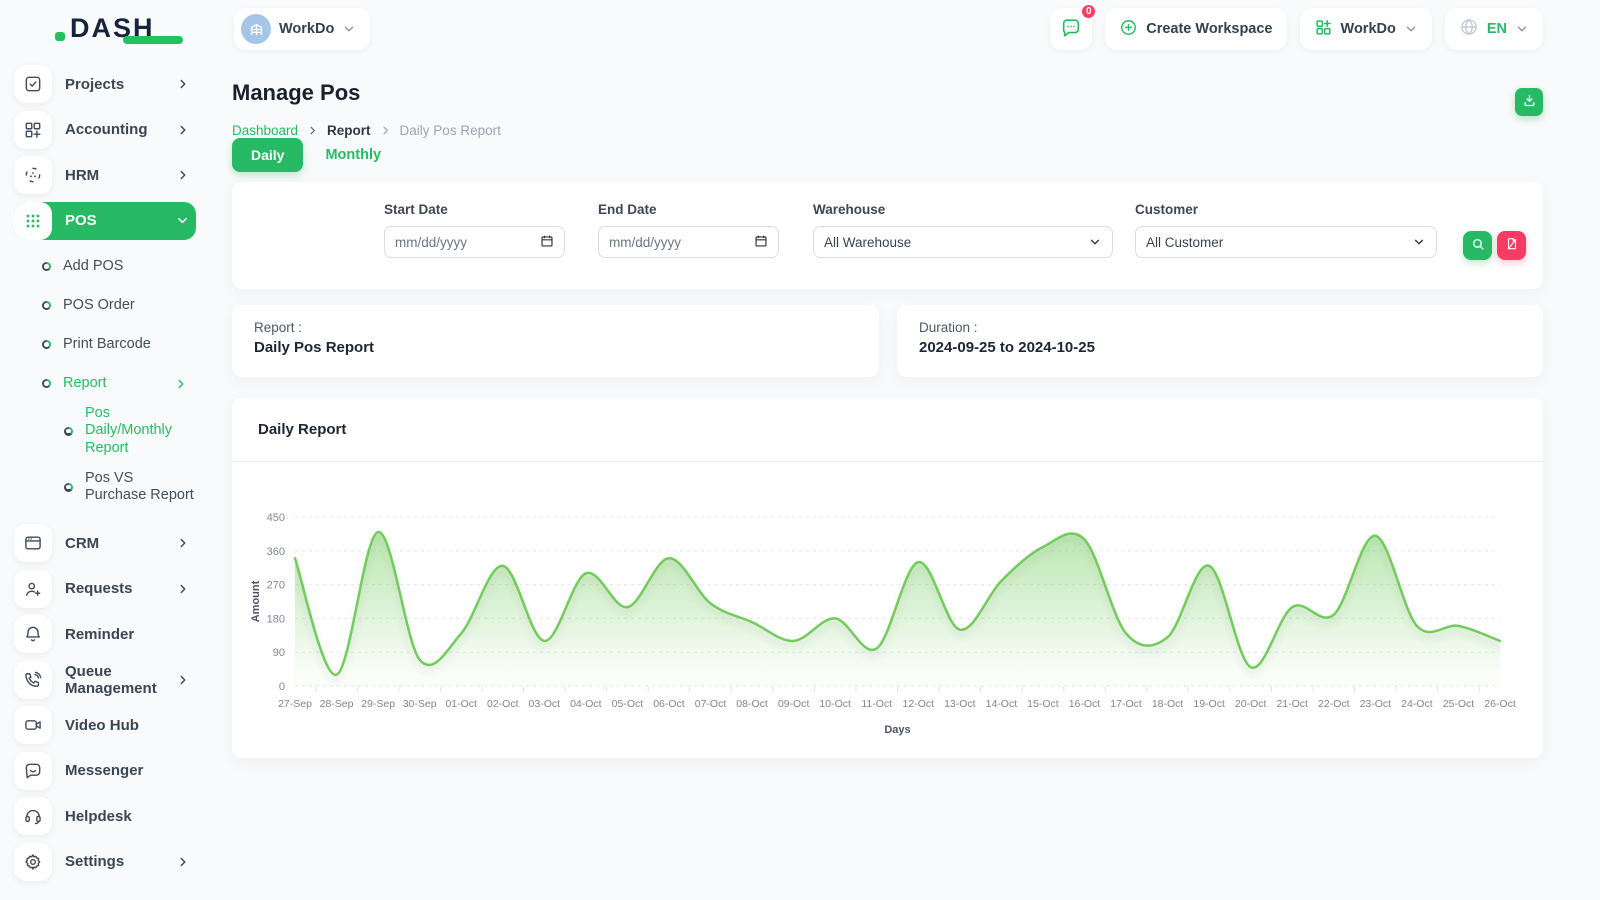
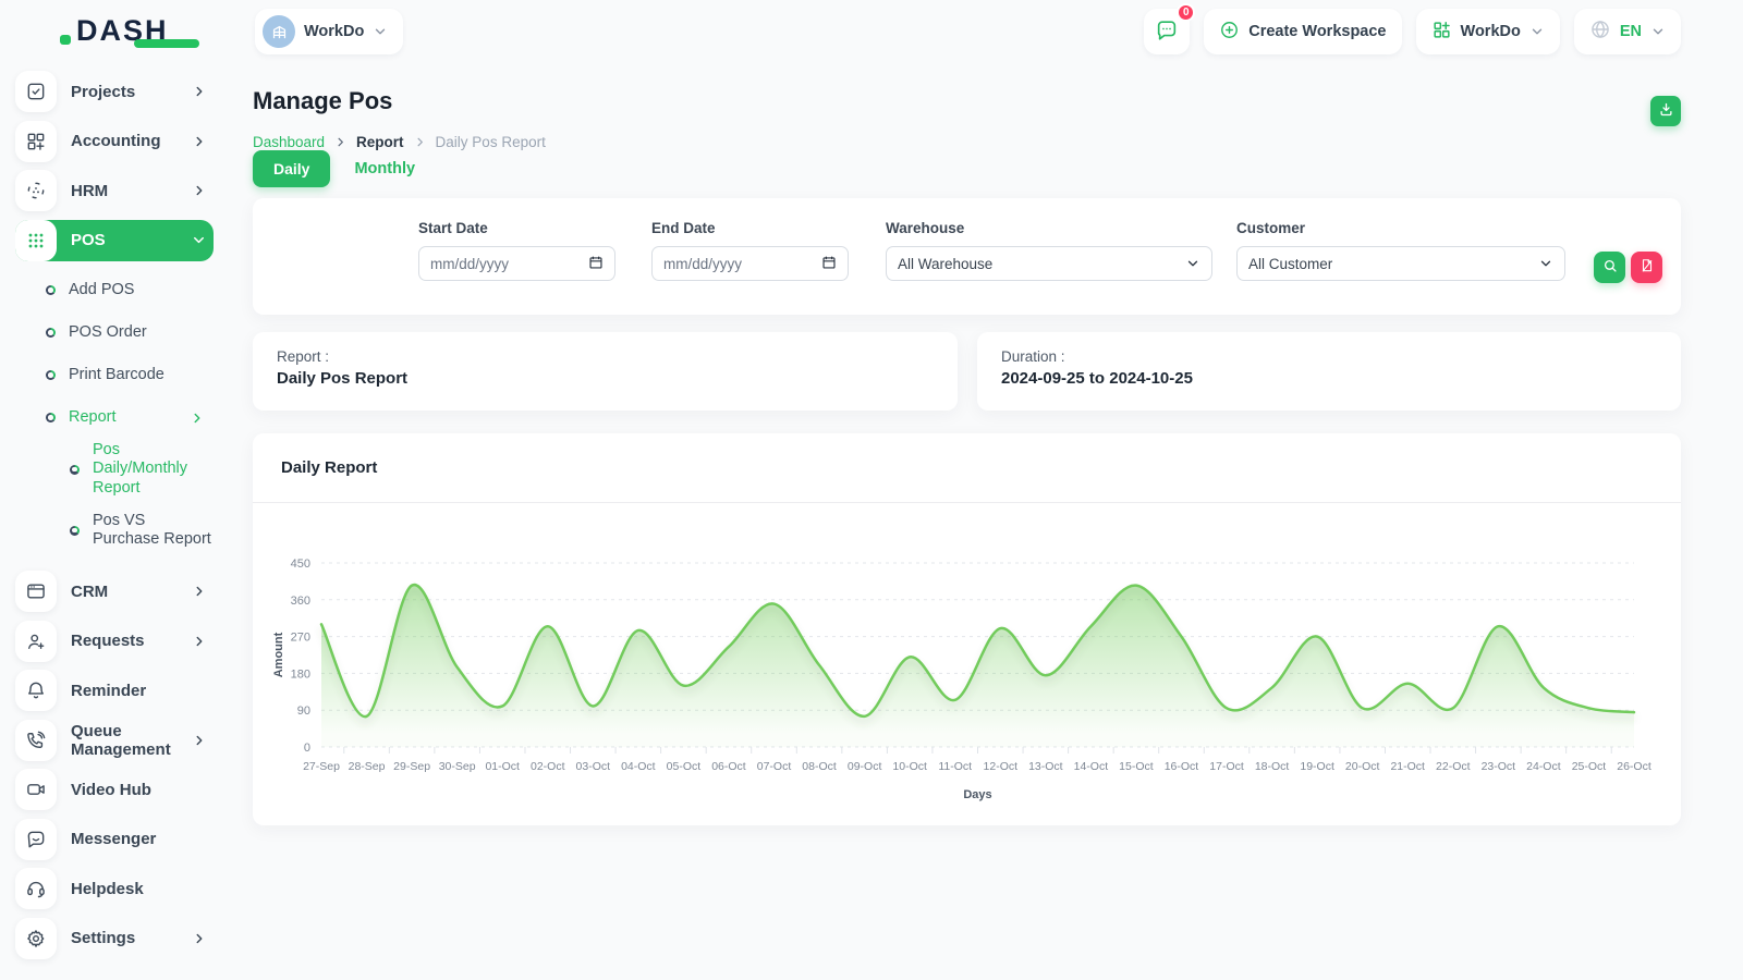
27-Sep: 340 -> 300
28-Sep: 30 -> 80
29-Sep: 410 -> 400
30-Sep: 70 -> 200
01-Oct: 140 -> 100
02-Oct: 320 -> 300
03-Oct: 120 -> 100
04-Oct: 300 -> 280
05-Oct: 210 -> 150
06-Oct: 340 -> 240
07-Oct: 220 -> 350
08-Oct: 170 -> 200
09-Oct: 120 -> 80
10-Oct: 180 -> 220
11-Oct: 100 -> 120
12-Oct: 330 -> 290
13-Oct: 150 -> 180
14-Oct: 280 -> 300
15-Oct: 370 -> 400
16-Oct: 390 -> 270
17-Oct: 140 -> 100
18-Oct: 130 -> 140
19-Oct: 320 -> 270
20-Oct: 50 -> 100
21-Oct: 210 -> 160
22-Oct: 190 -> 100
23-Oct: 400 -> 300
24-Oct: 160 -> 140
25-Oct: 160 -> 100
26-Oct: 120 -> 80
